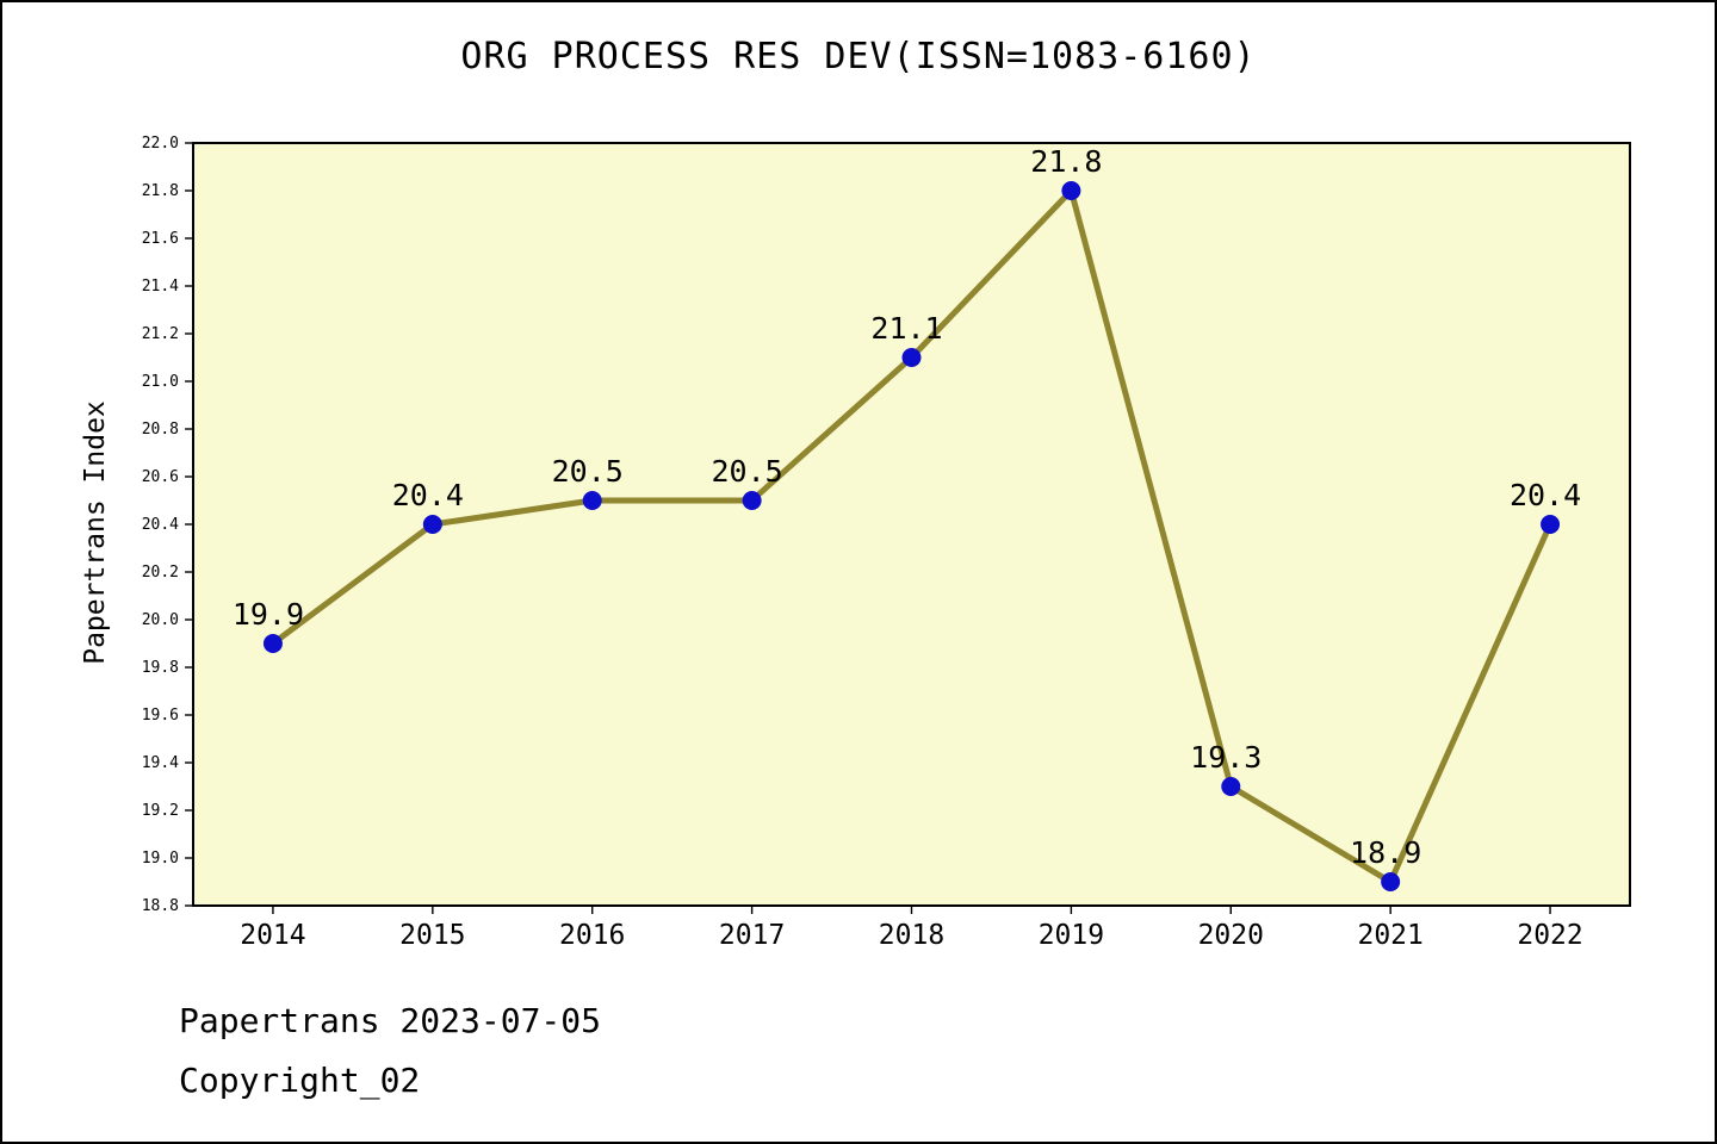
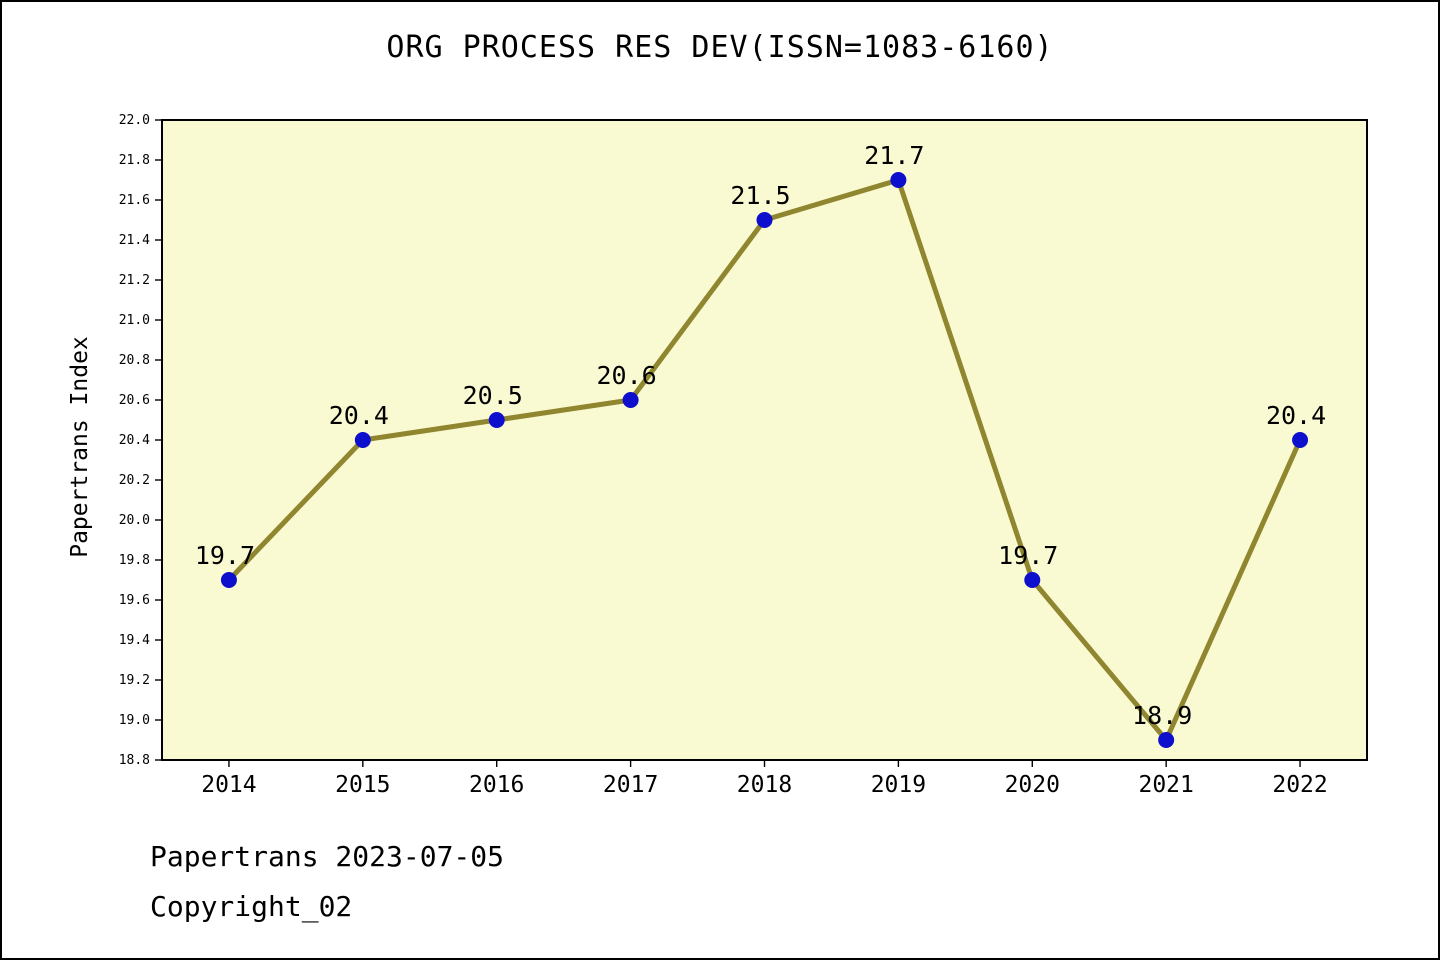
2014: 19.9 -> 19.7
2017: 20.5 -> 20.6
2018: 21.1 -> 21.5
2019: 21.8 -> 21.7
2020: 19.3 -> 19.7
